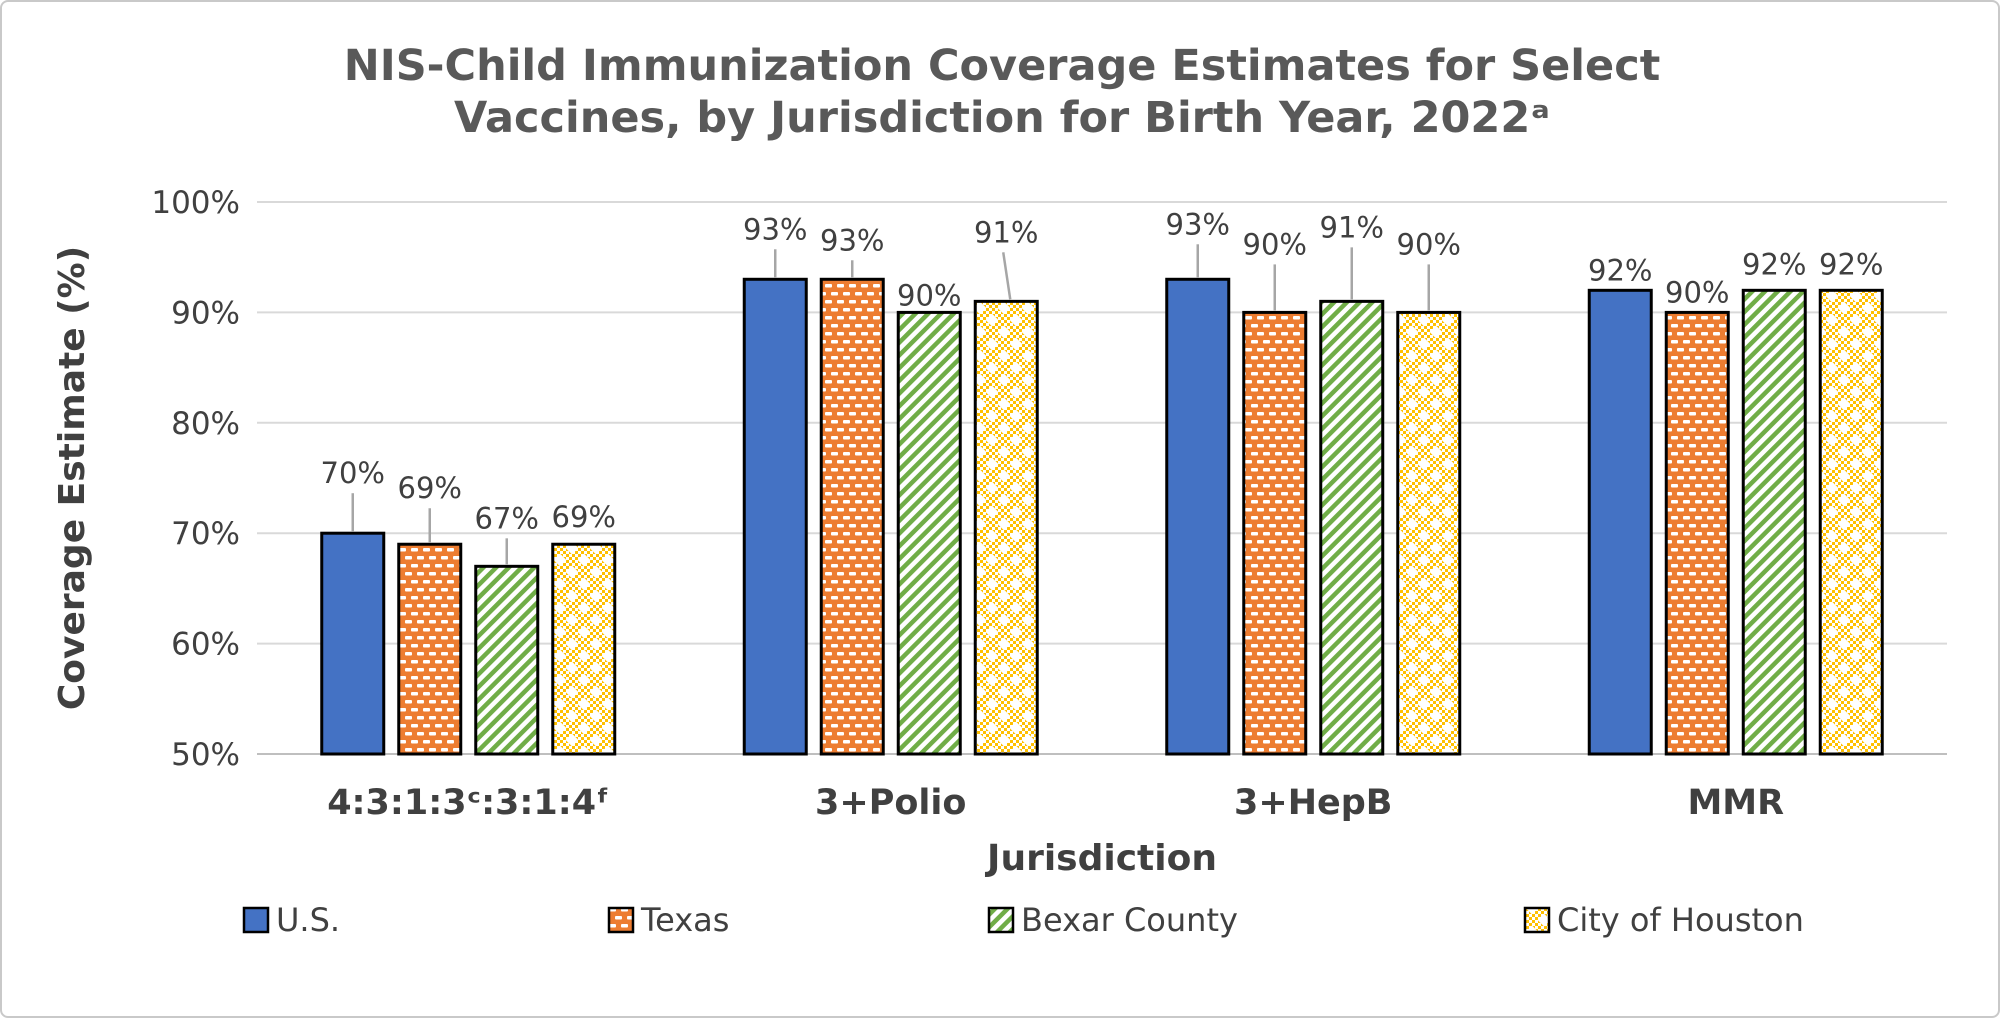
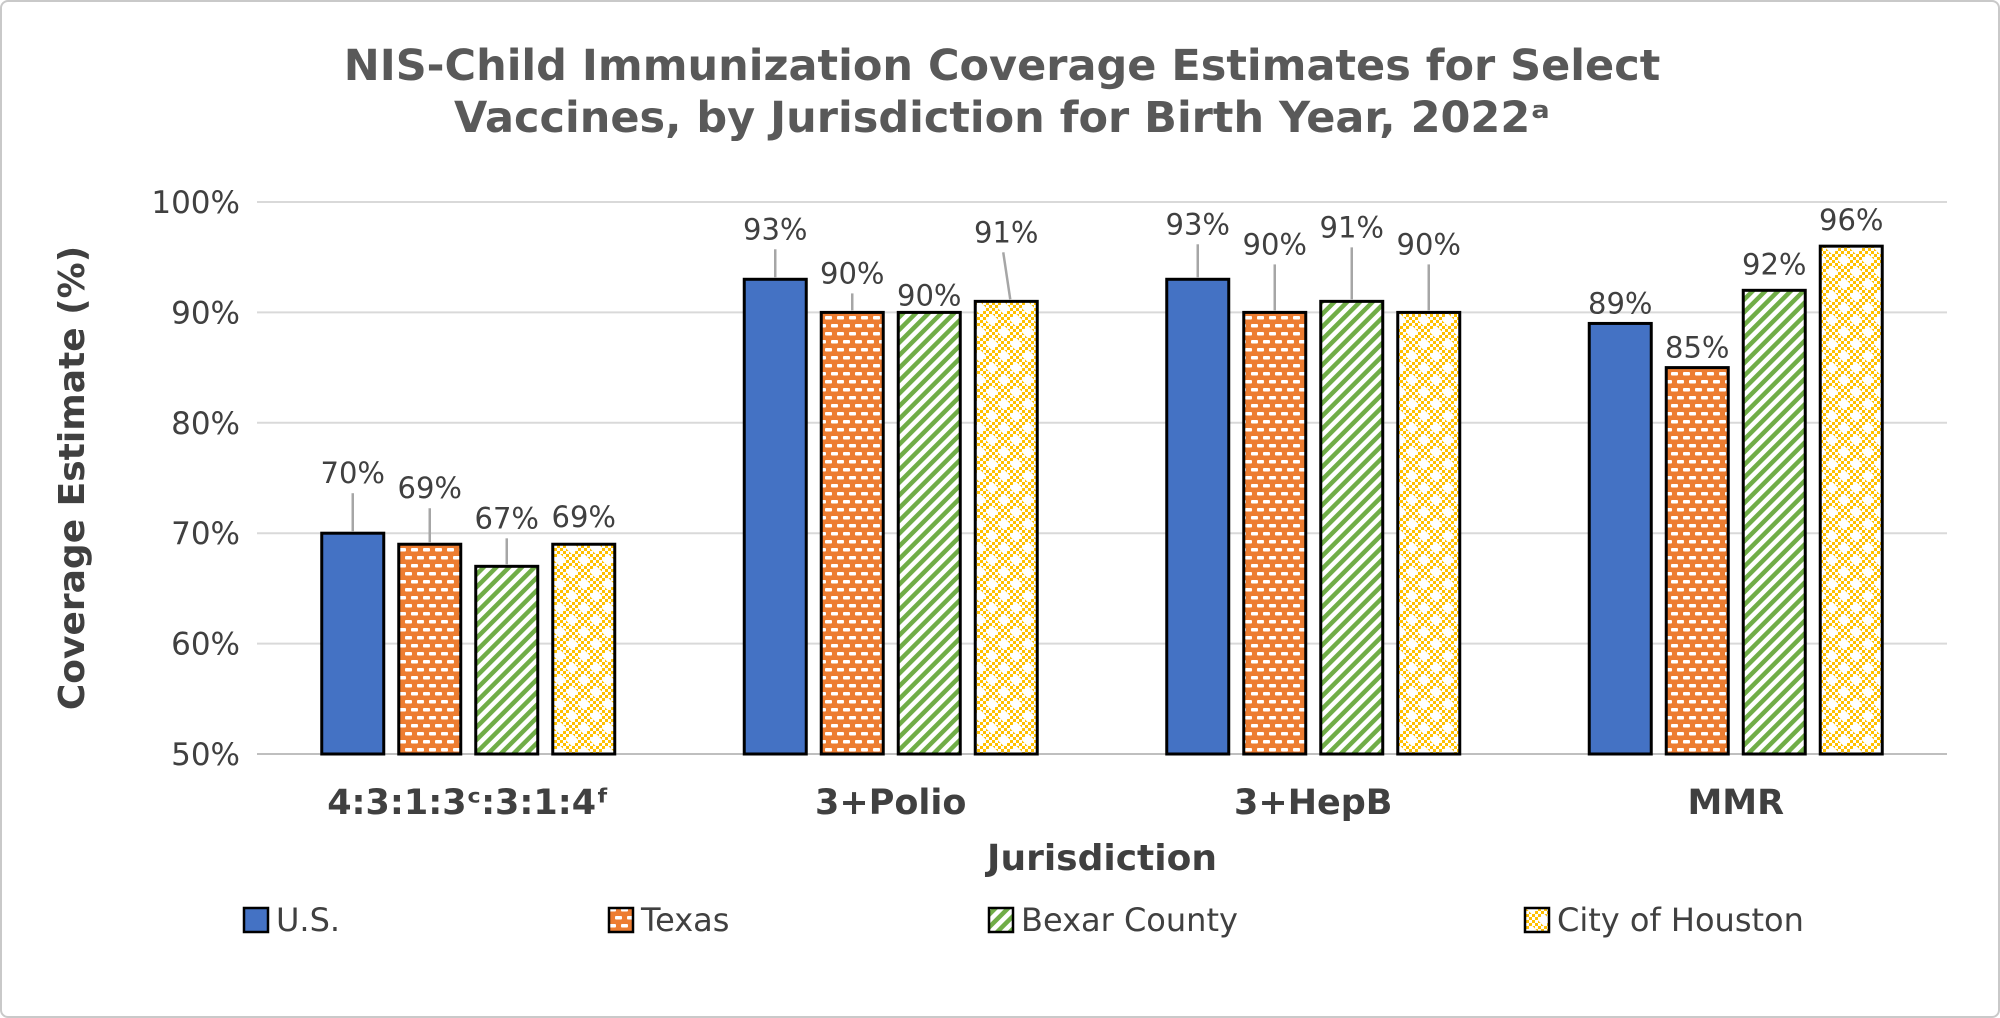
Texas/3+Polio: 93% -> 90%
U.S./MMR: 92% -> 89%
Texas/MMR: 90% -> 85%
City of Houston/MMR: 92% -> 96%
